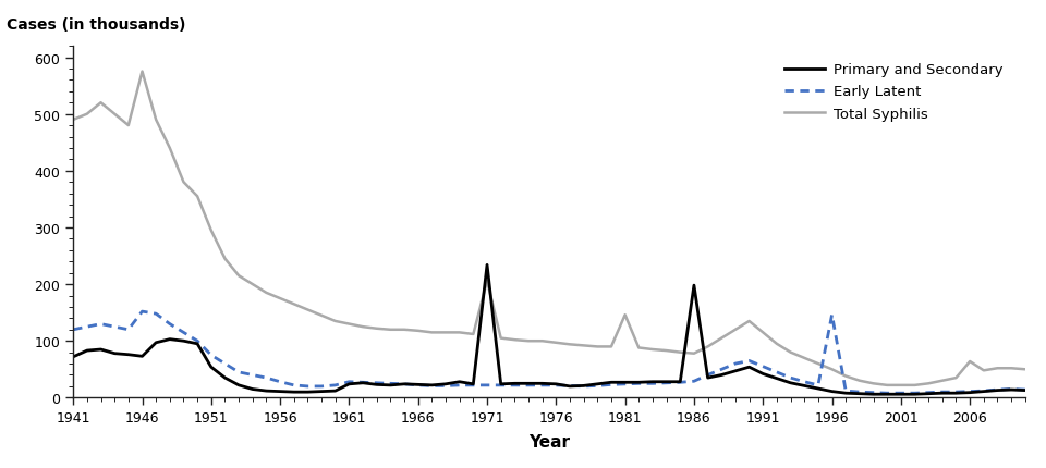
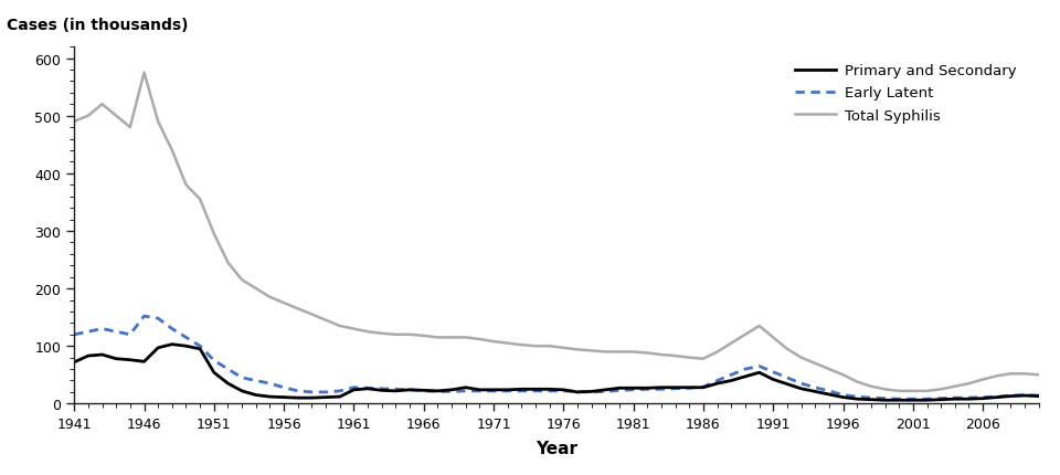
Primary and Secondary/1971: 234 -> 24
Total Syphilis/1971: 206 -> 108
Total Syphilis/1981: 146 -> 90
Primary and Secondary/1986: 198 -> 28
Early Latent/1996: 146 -> 15
Total Syphilis/2006: 64 -> 42
